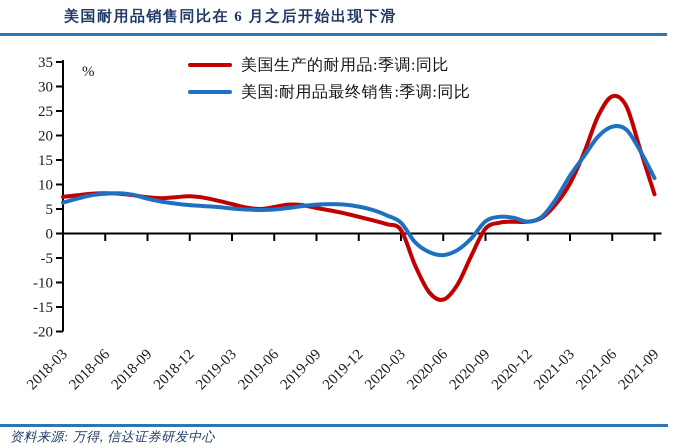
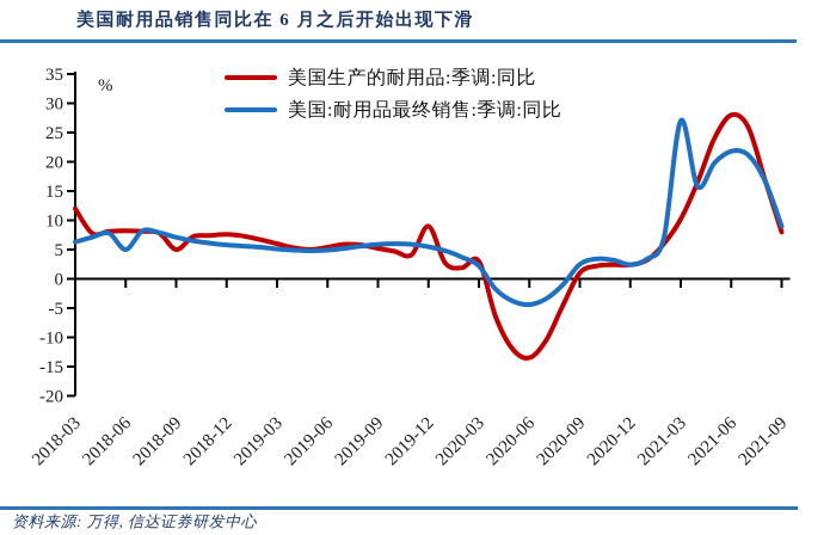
美国生产的耐用品:季调:同比/2018-03: 8 -> 12
美国:耐用品最终销售:季调:同比/2018-06: 8 -> 5
美国生产的耐用品:季调:同比/2018-09: 7 -> 5
美国生产的耐用品:季调:同比/2019-12: 3 -> 9
美国生产的耐用品:季调:同比/2020-03: 1 -> 3
美国:耐用品最终销售:季调:同比/2021-03: 12 -> 27
美国:耐用品最终销售:季调:同比/2021-09: 11 -> 9
